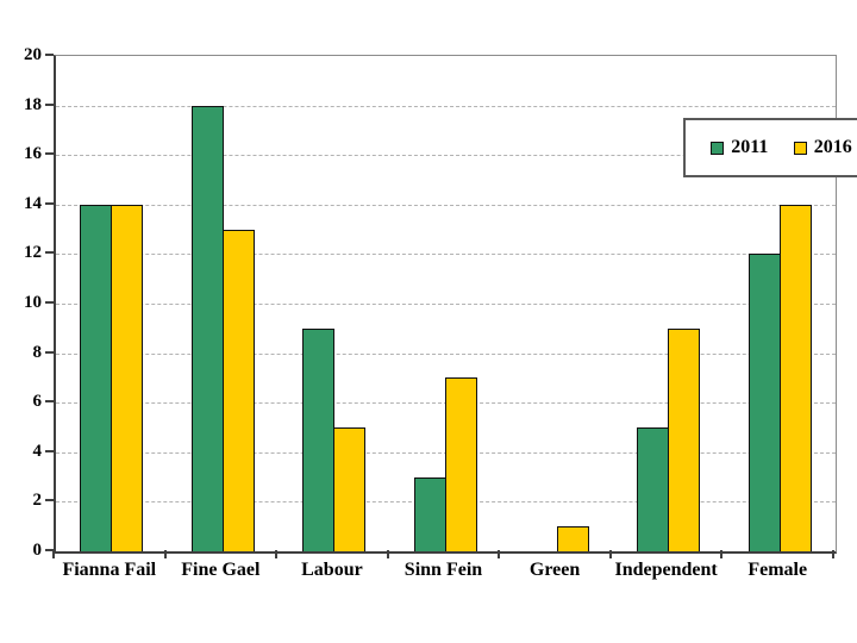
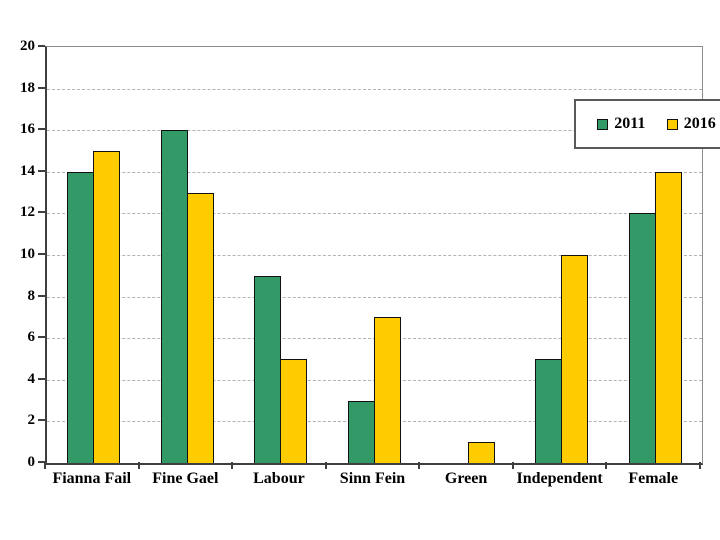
2016/Fianna Fail: 14 -> 15
2011/Fine Gael: 18 -> 16
2016/Independent: 9 -> 10
